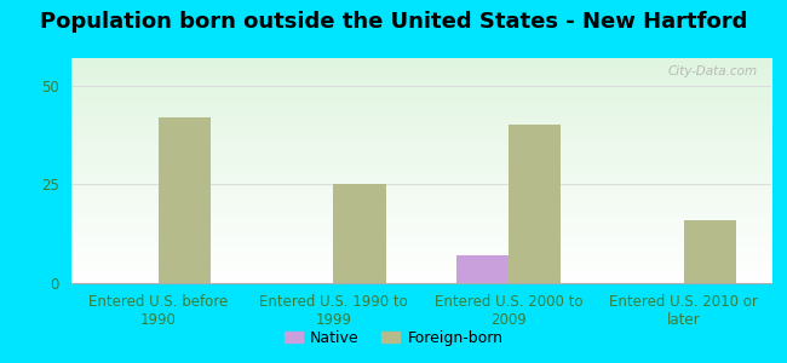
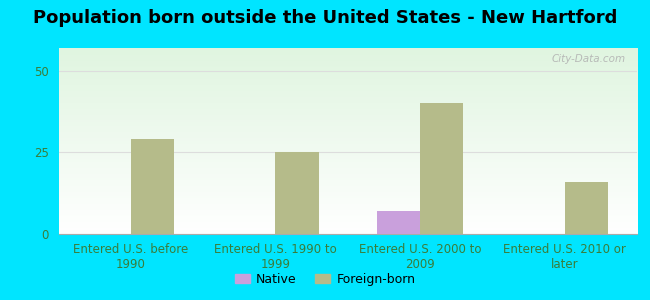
Foreign-born/Entered U.S. before 1990: 42 -> 29
